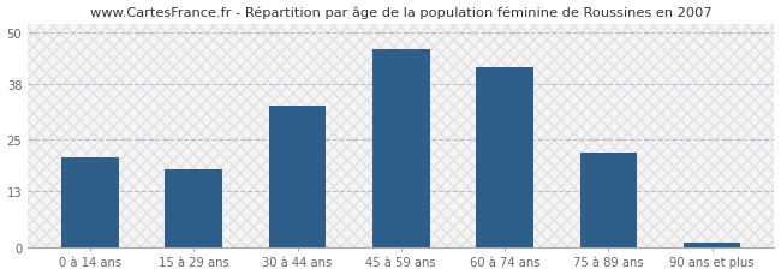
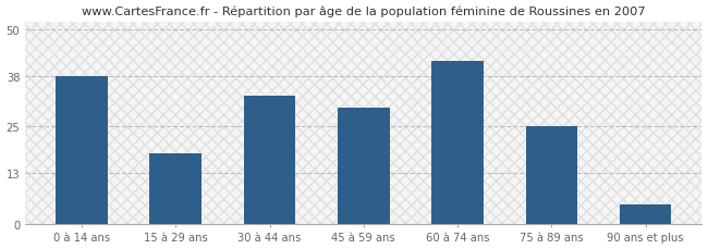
0 à 14 ans: 21 -> 38
45 à 59 ans: 46 -> 30
75 à 89 ans: 22 -> 25
90 ans et plus: 1 -> 5
